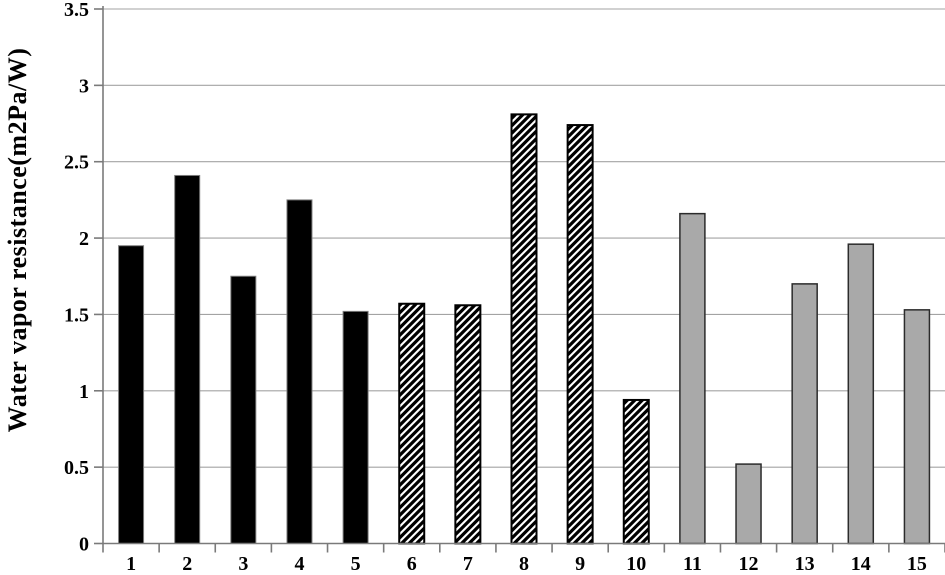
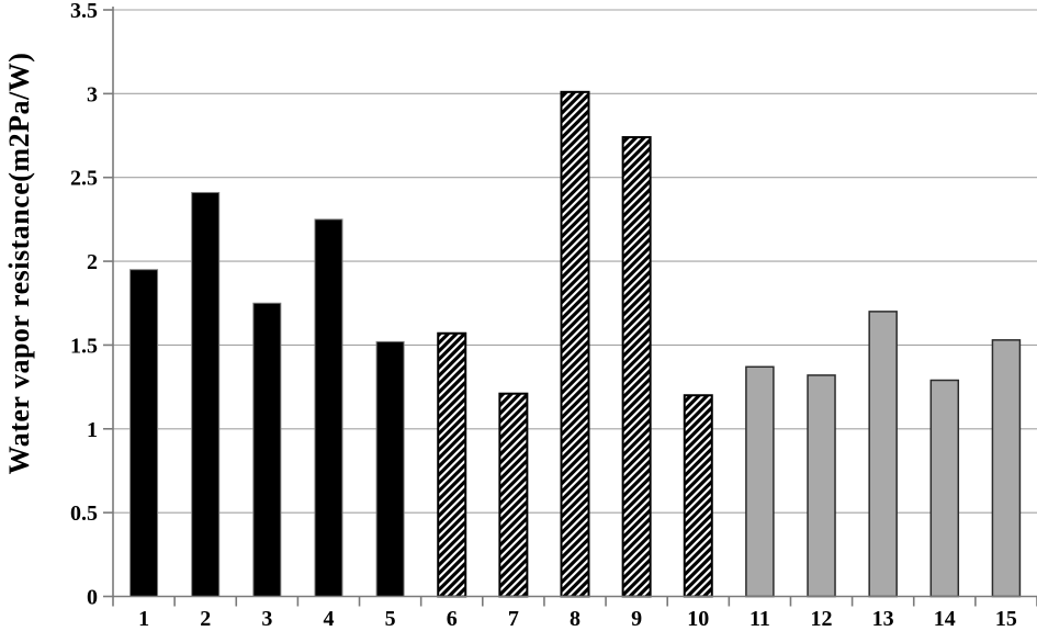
7: 1.56 -> 1.21
8: 2.81 -> 3.01
10: 0.94 -> 1.20
11: 2.16 -> 1.37
12: 0.52 -> 1.32
14: 1.96 -> 1.29
